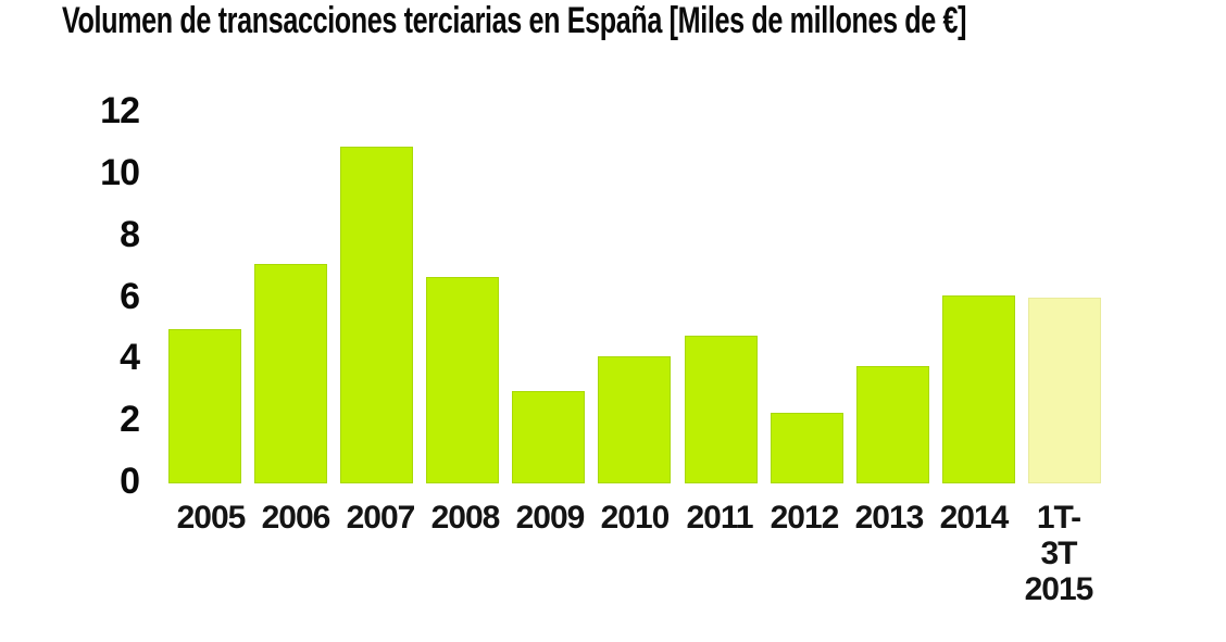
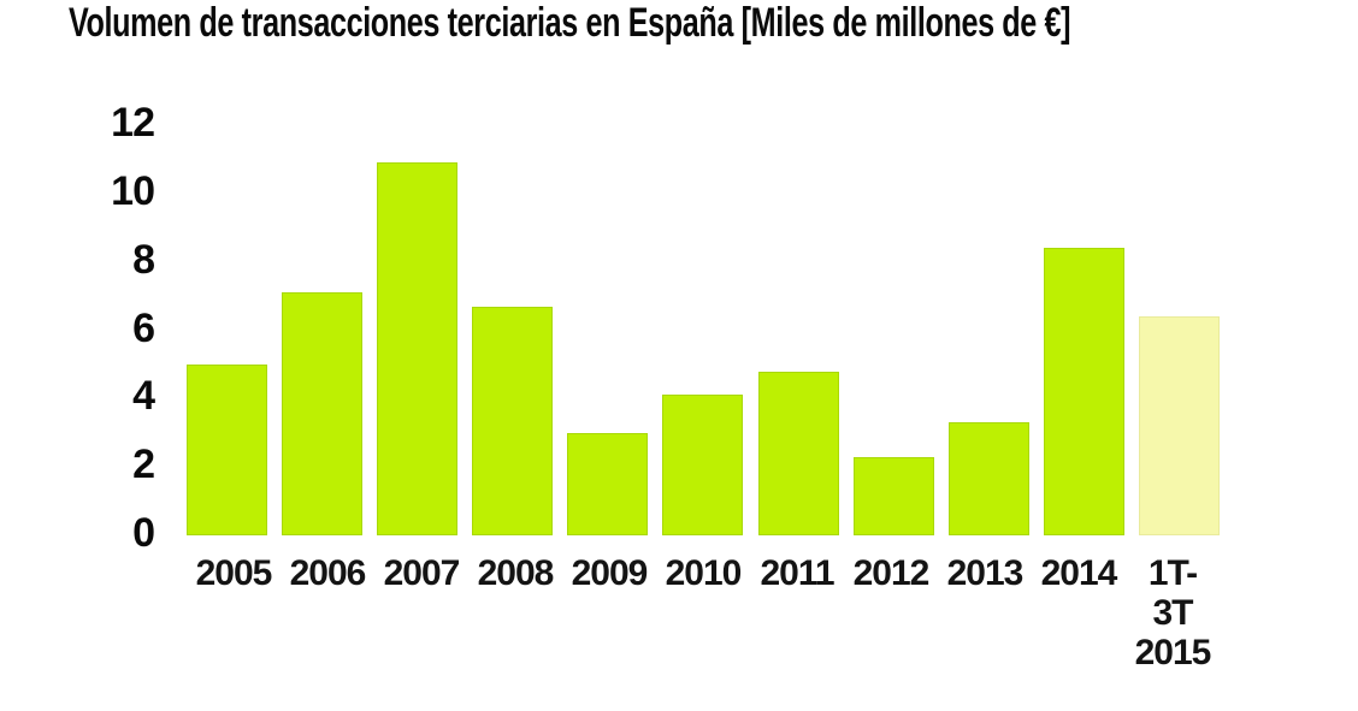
2013: 3.8 -> 3.3
2014: 6.1 -> 8.4
1T-3T 2015: 6.0 -> 6.4
